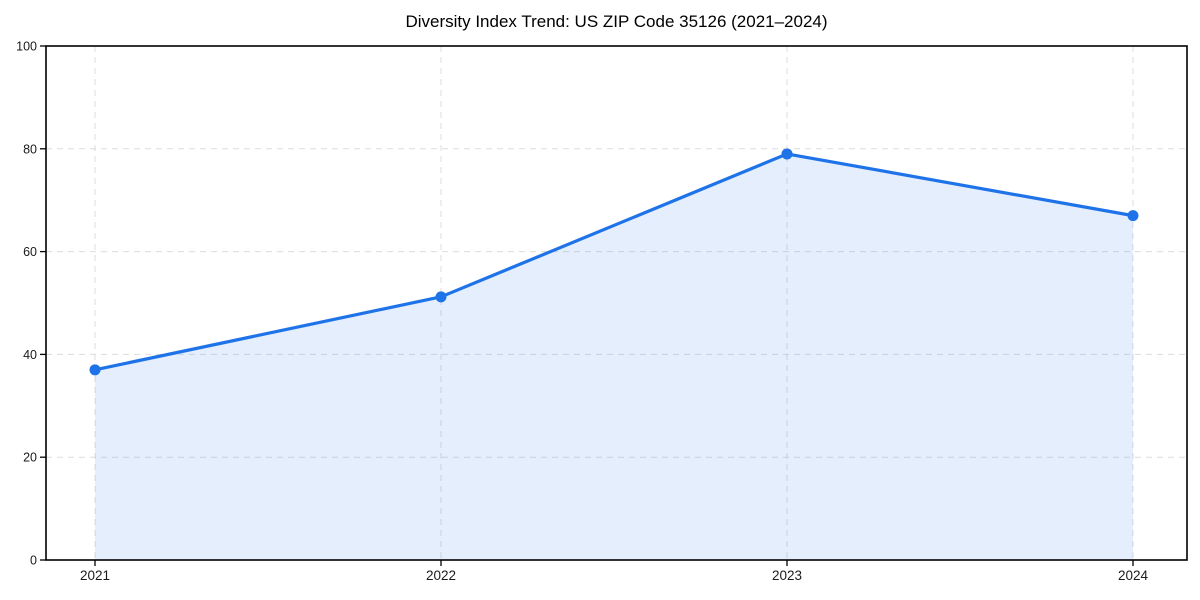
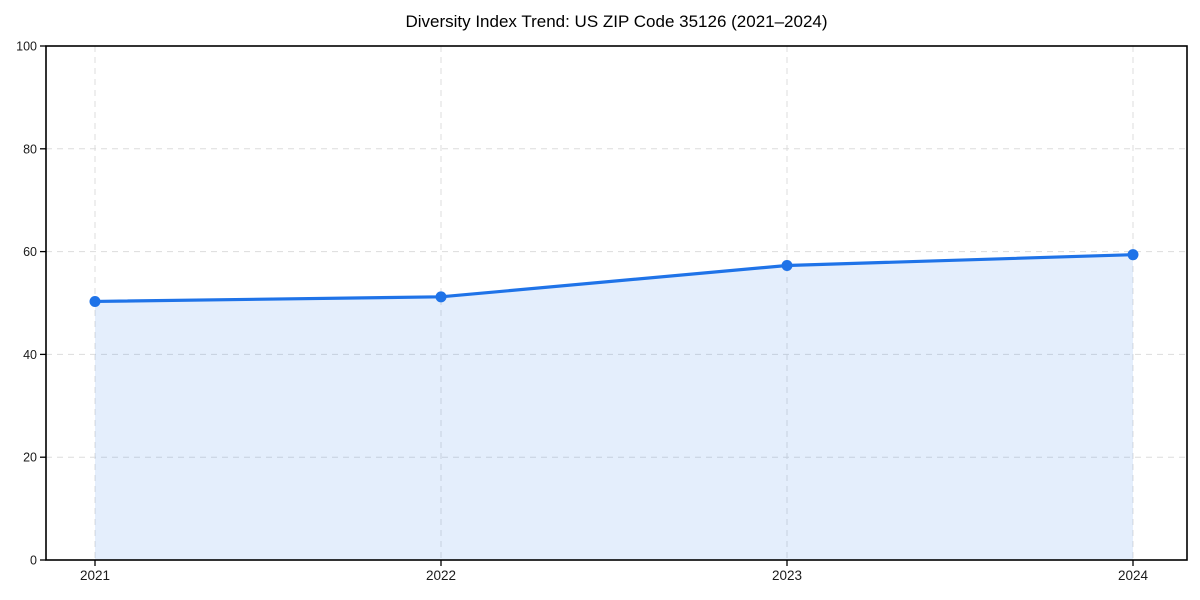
2021: 37 -> 50
2023: 79 -> 57
2024: 67 -> 59
